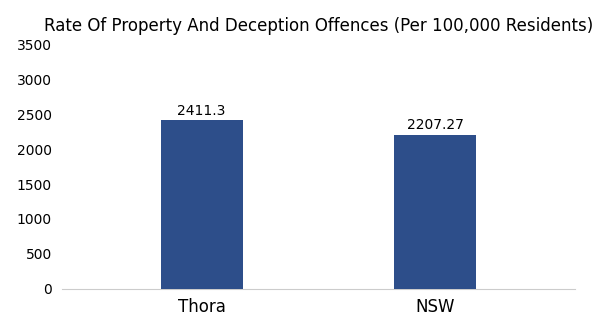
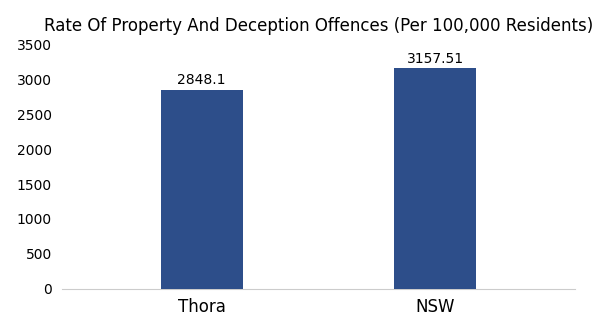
Thora: 2411.3 -> 2848.1
NSW: 2207.27 -> 3157.51
